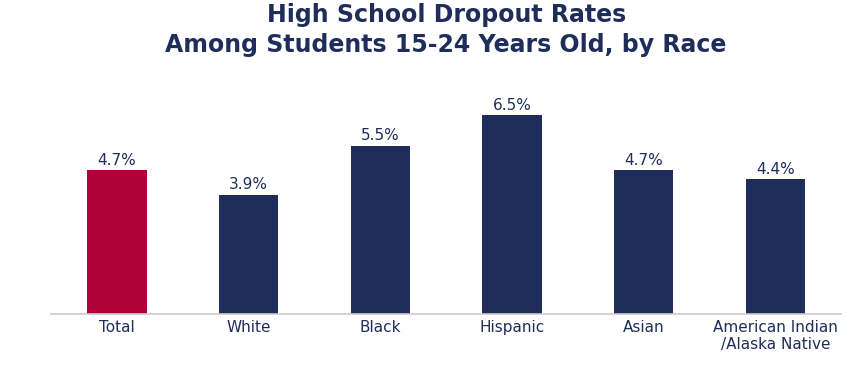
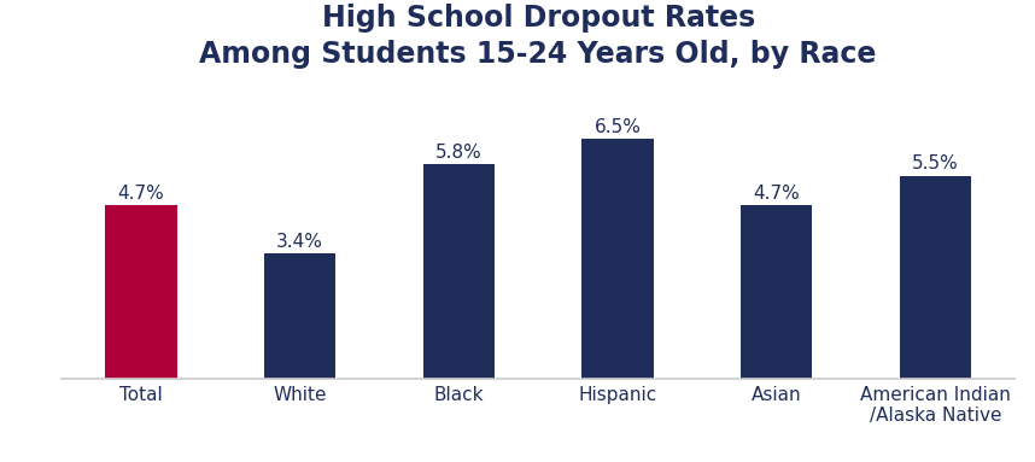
White: 3.9% -> 3.4%
Black: 5.5% -> 5.8%
American Indian /Alaska Native: 4.4% -> 5.5%
